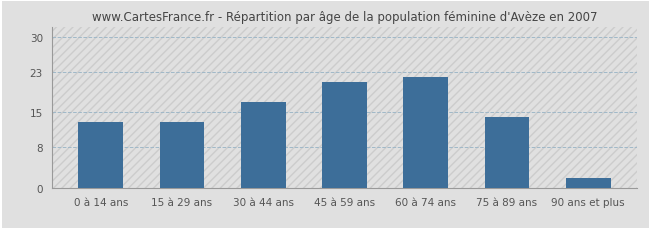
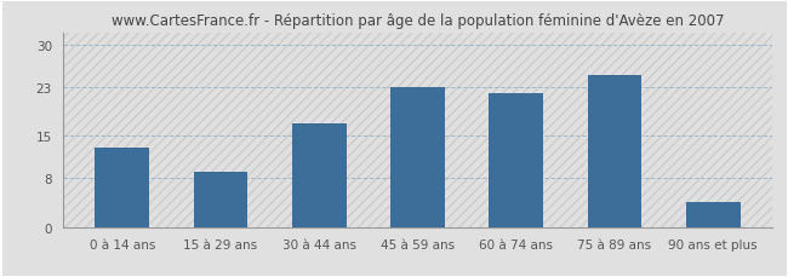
15 à 29 ans: 13 -> 9
45 à 59 ans: 21 -> 23
75 à 89 ans: 14 -> 25
90 ans et plus: 2 -> 4
